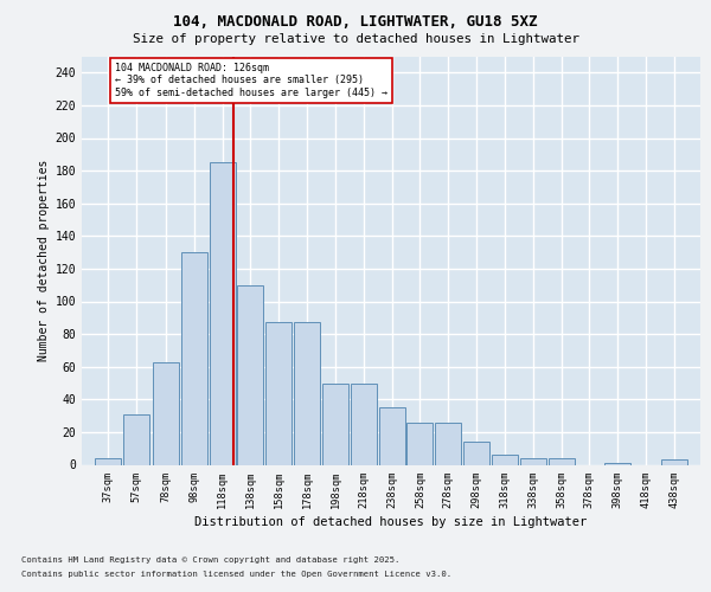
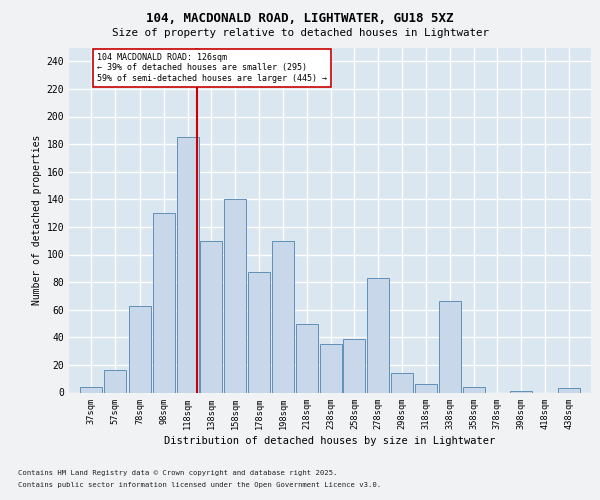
57sqm: 31 -> 16
158sqm: 87 -> 140
198sqm: 50 -> 110
258sqm: 26 -> 39
278sqm: 26 -> 83
338sqm: 4 -> 66
